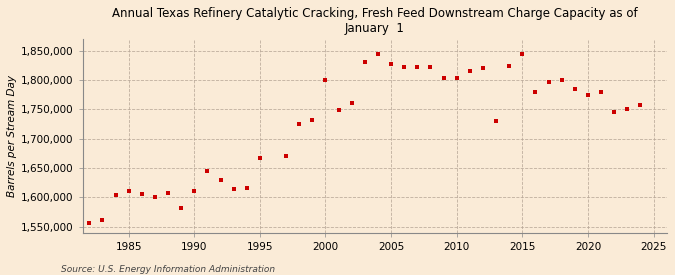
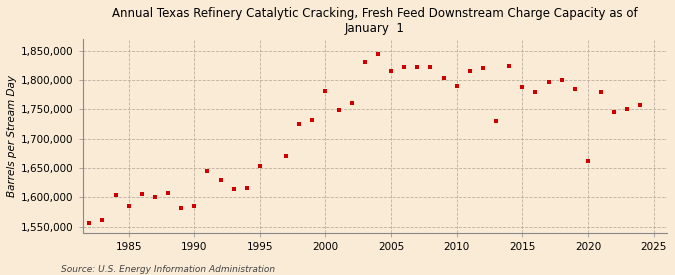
1985: 1,611,000 -> 1,586,000
1990: 1,611,000 -> 1,586,000
1995: 1,667,000 -> 1,654,000
2000: 1,800,000 -> 1,782,000
2005: 1,827,000 -> 1,816,000
2010: 1,803,000 -> 1,790,000
2015: 1,844,000 -> 1,788,000
2020: 1,775,000 -> 1,662,000
